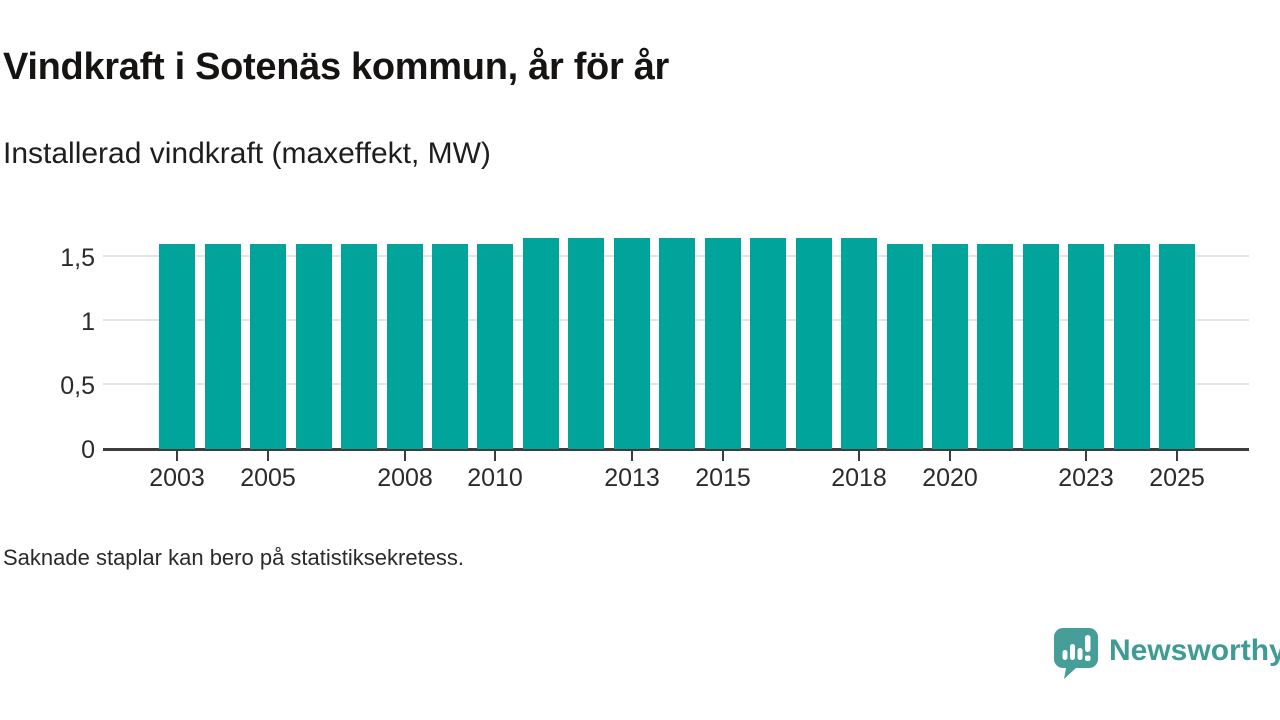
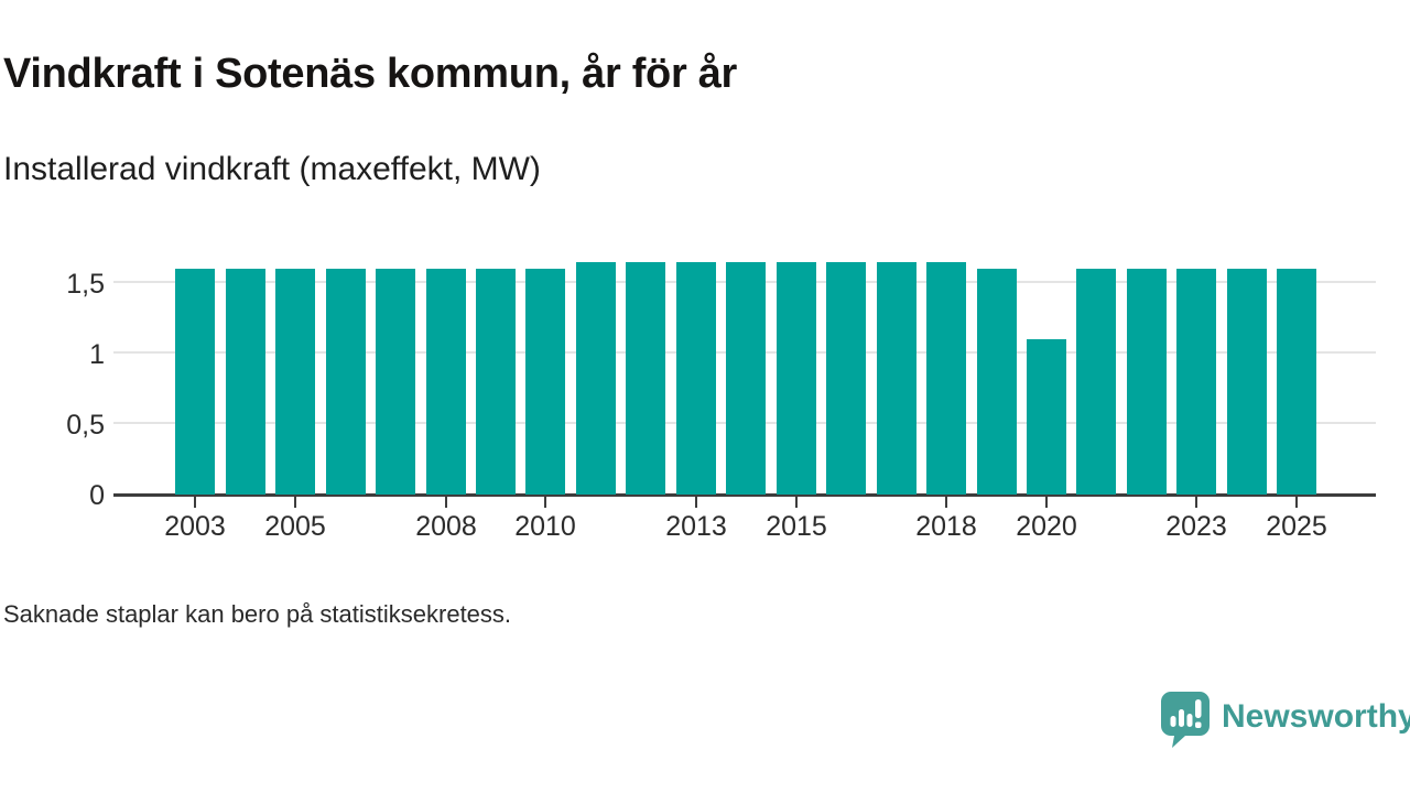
2020: 1,60 -> 1,10
